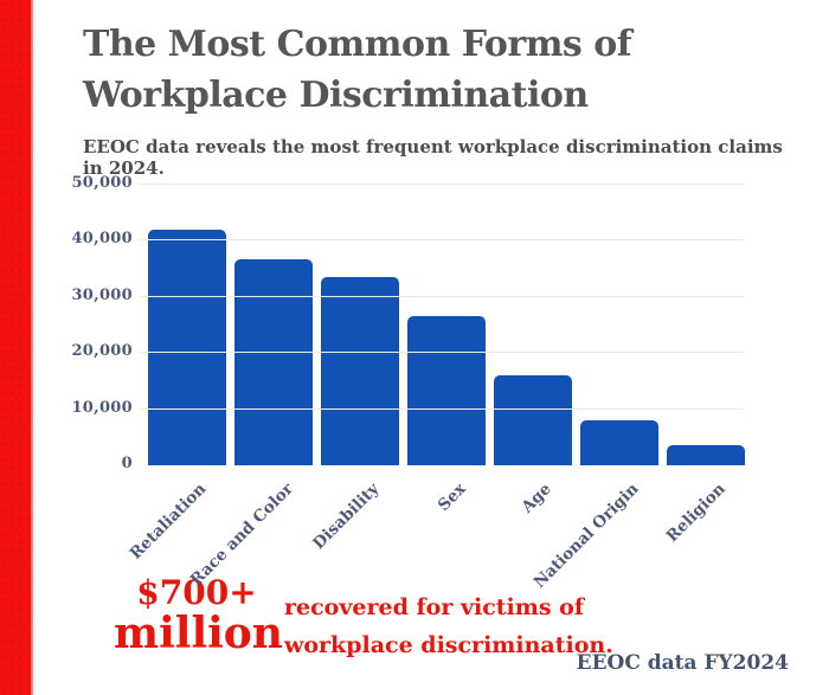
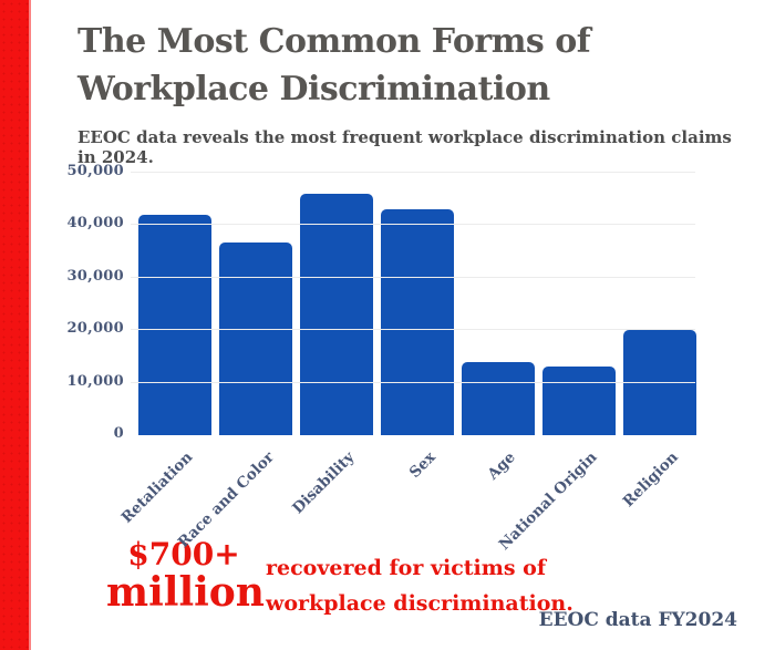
Disability: 34000 -> 46000
Sex: 27000 -> 43000
Age: 16000 -> 14000
National Origin: 8000 -> 13000
Religion: 4000 -> 20000
